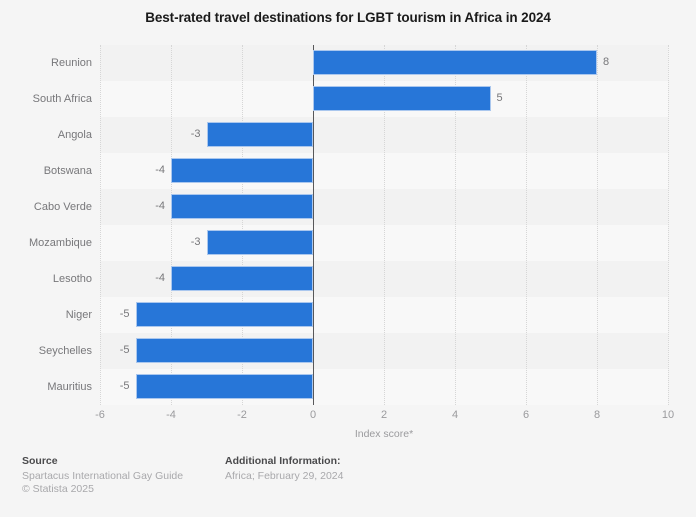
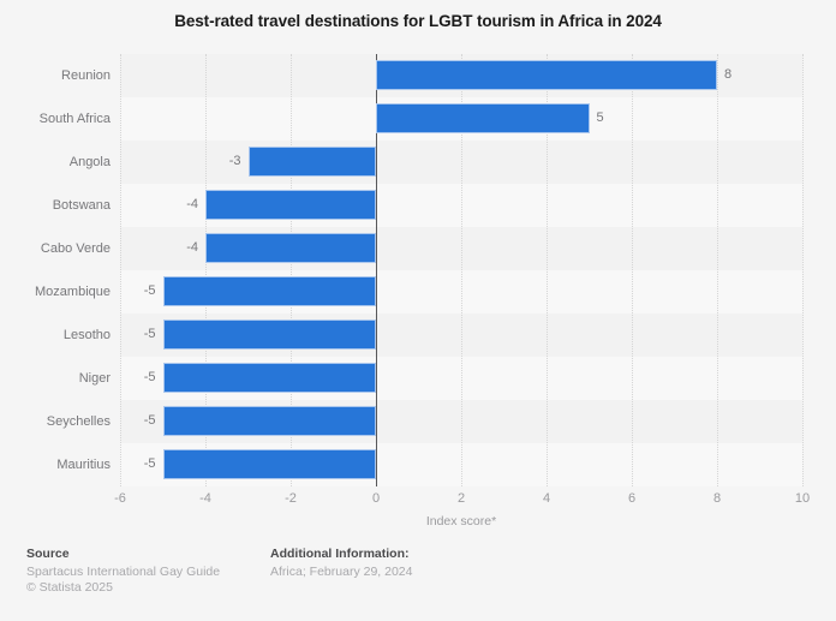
Mozambique: -3 -> -5
Lesotho: -4 -> -5
